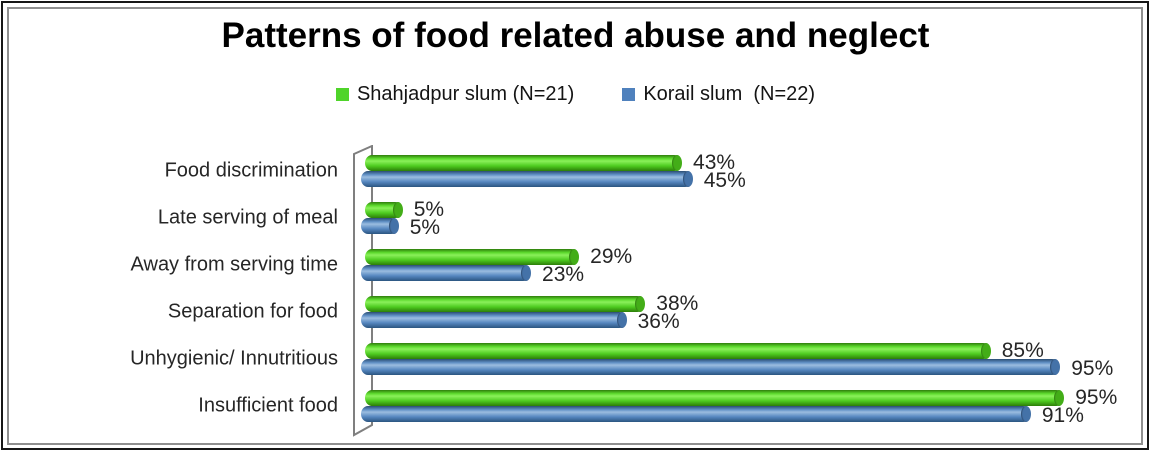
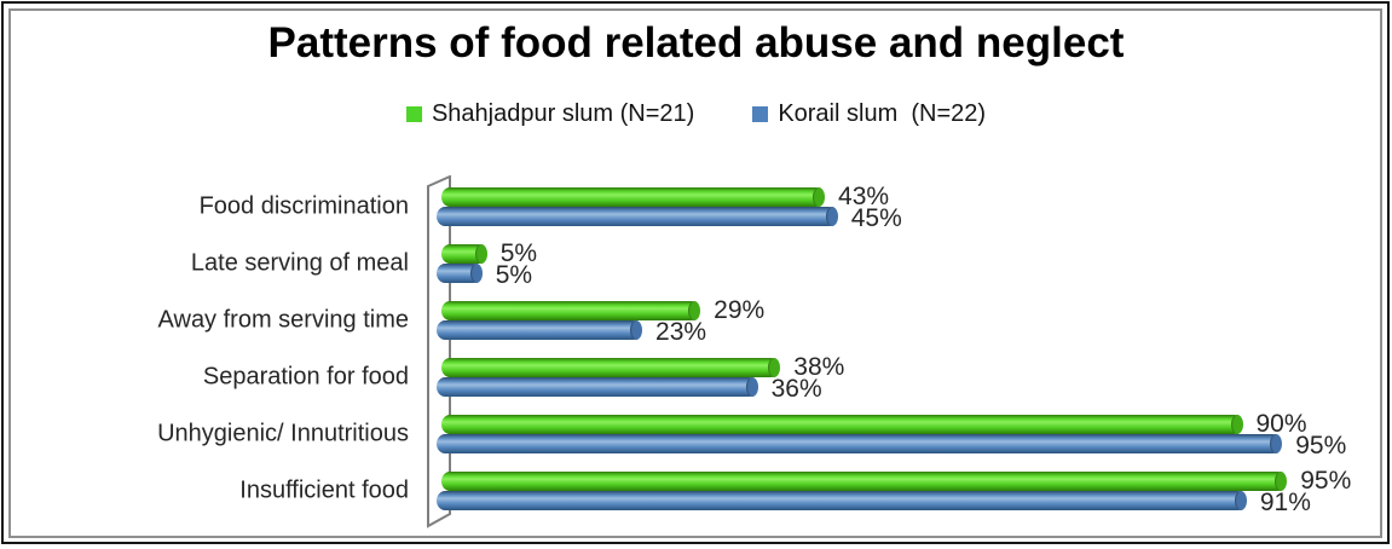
Shahjadpur slum (N=21)/Unhygienic/ Innutritious: 85% -> 90%
